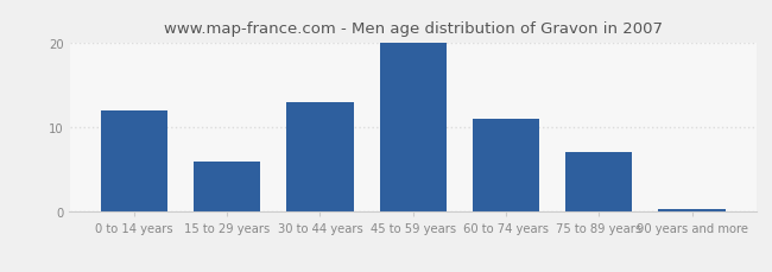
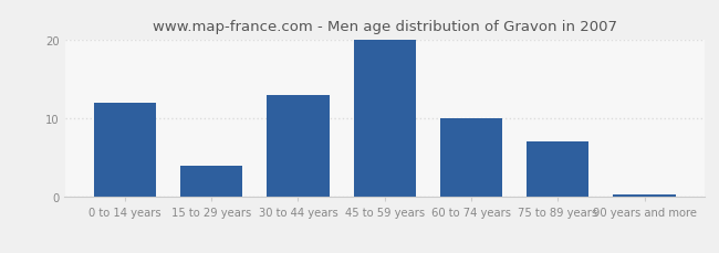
15 to 29 years: 6.0 -> 4.0
60 to 74 years: 11.0 -> 10.0
